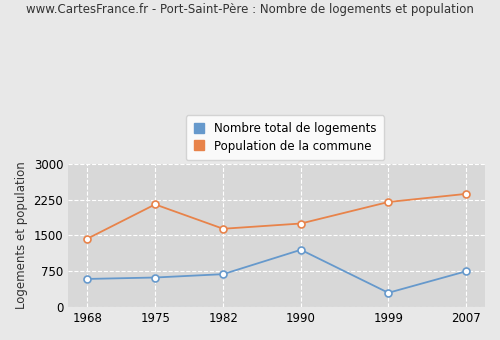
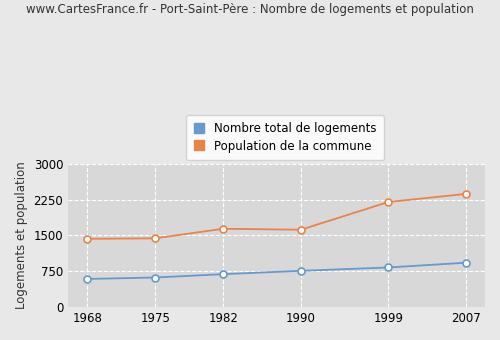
Population de la commune/1975: 2150 -> 1440
Nombre total de logements/1990: 1200 -> 760
Population de la commune/1990: 1750 -> 1620
Nombre total de logements/1999: 300 -> 830
Nombre total de logements/2007: 750 -> 930
